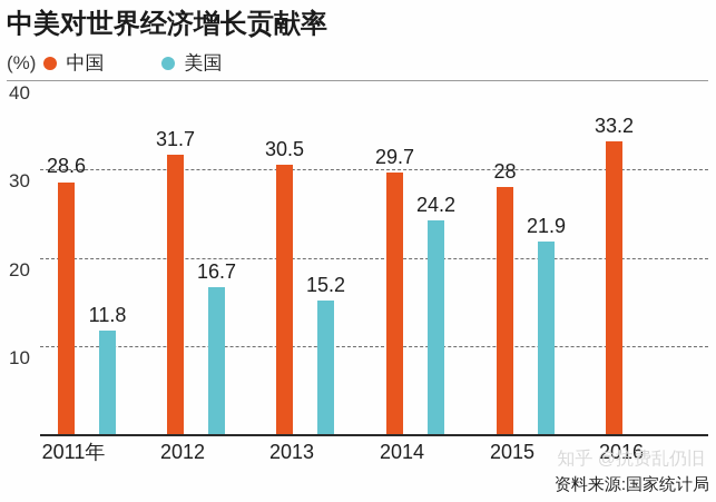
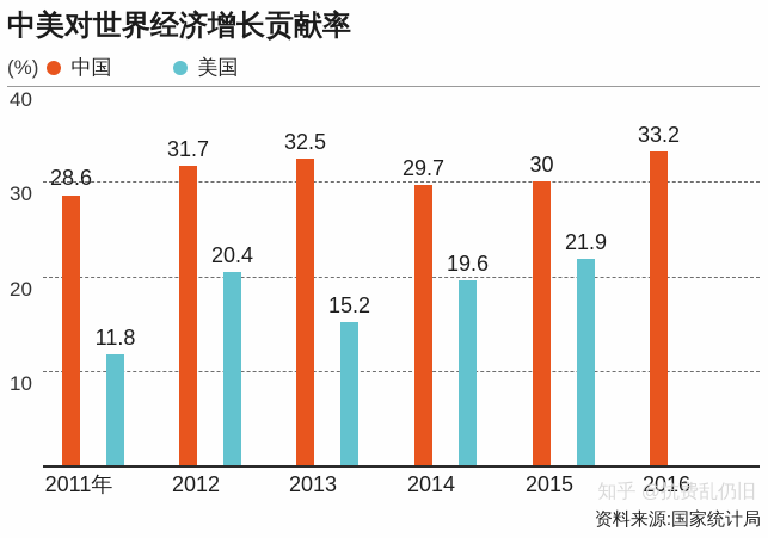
美国/2012: 16.7 -> 20.4
中国/2013: 30.5 -> 32.5
美国/2014: 24.2 -> 19.6
中国/2015: 28 -> 30
